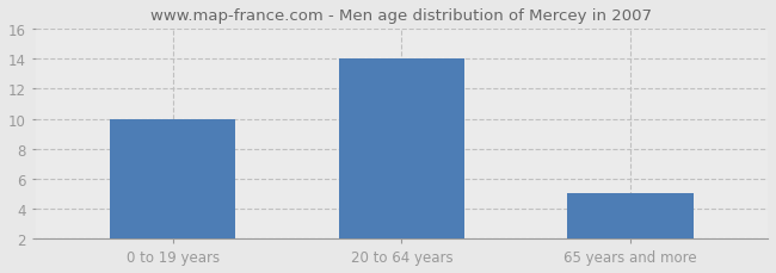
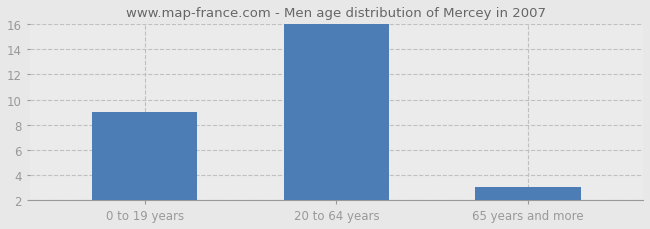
0 to 19 years: 10 -> 9
20 to 64 years: 14 -> 16
65 years and more: 5 -> 3
